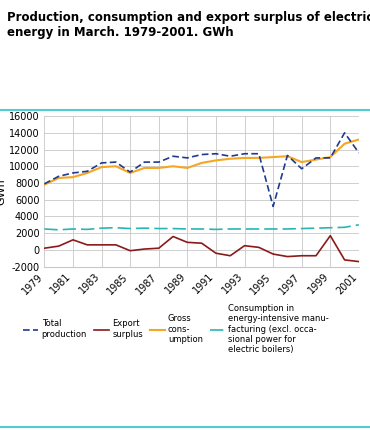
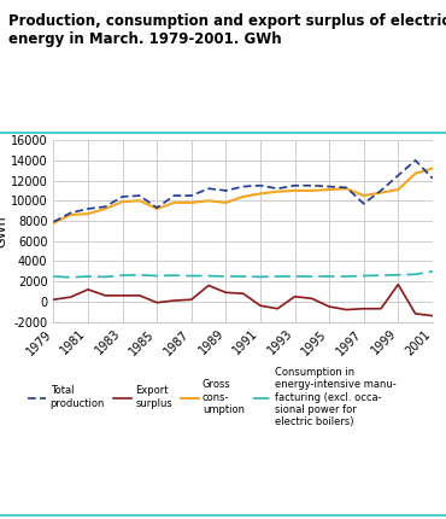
Total production/1995: 5200 -> 11400
Total production/1999: 11000 -> 12500
Total production/2001: 11600 -> 12200
